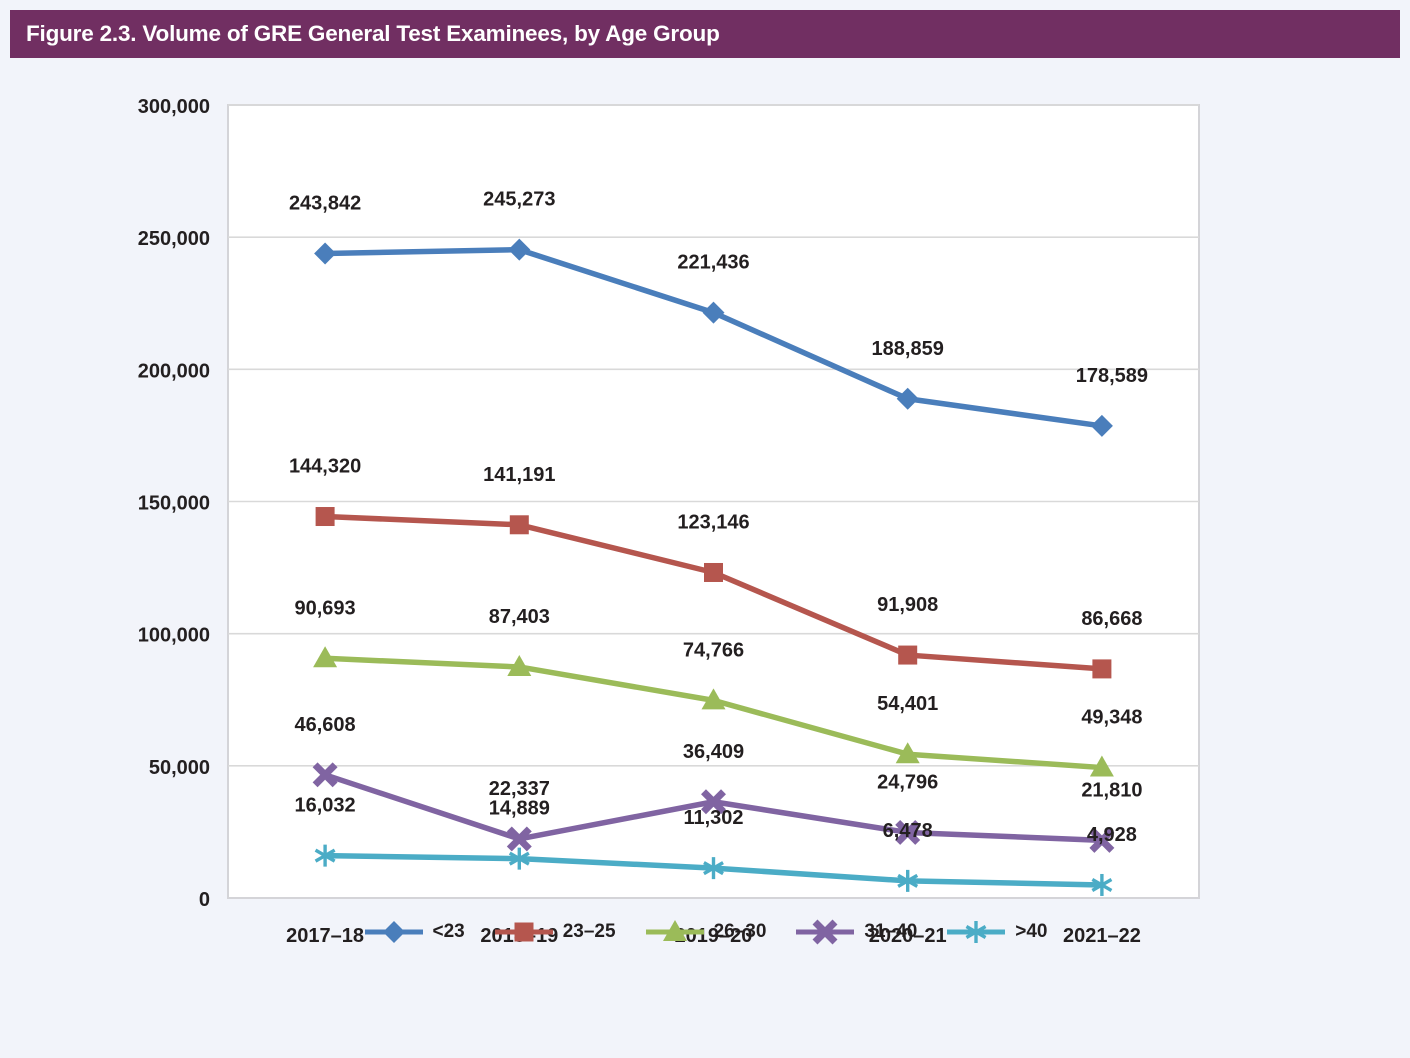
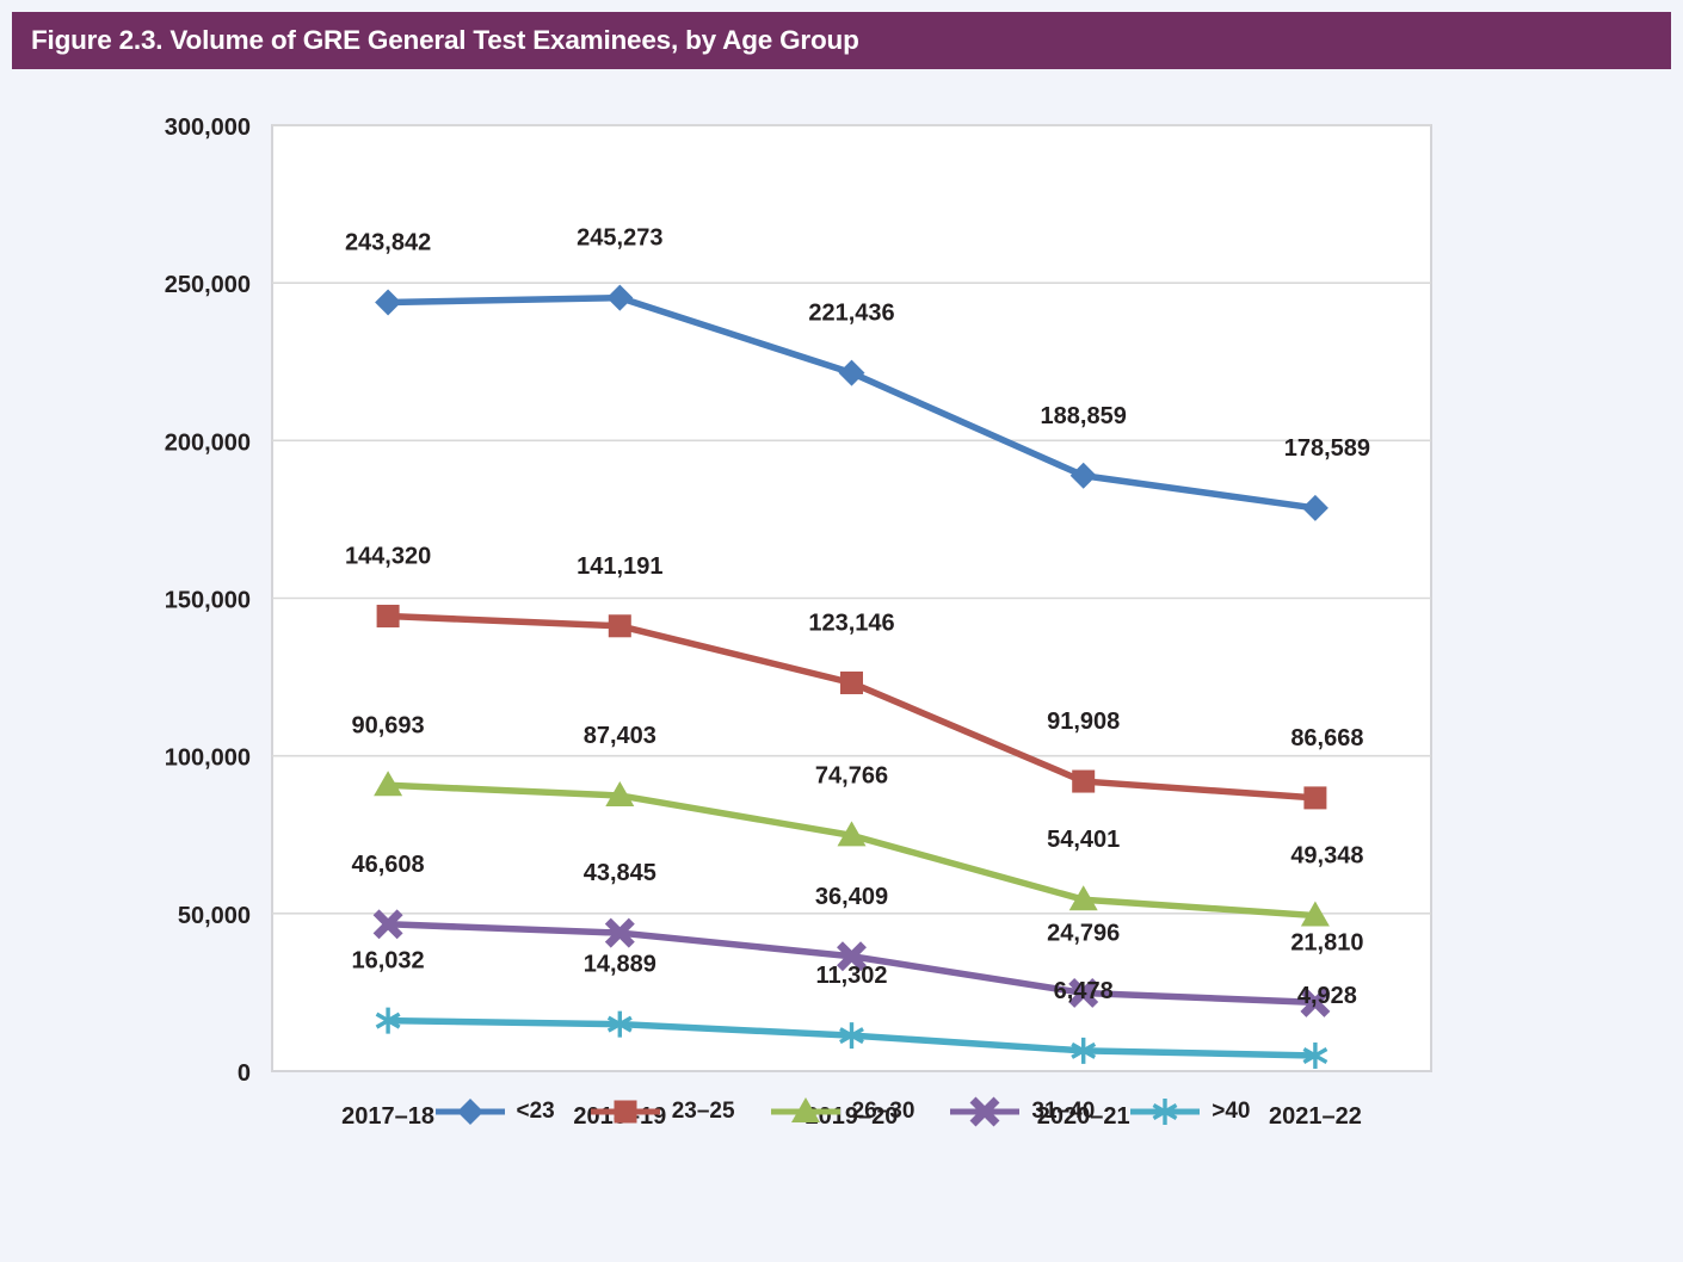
31–40/2018–19: 22,337 -> 43,845
